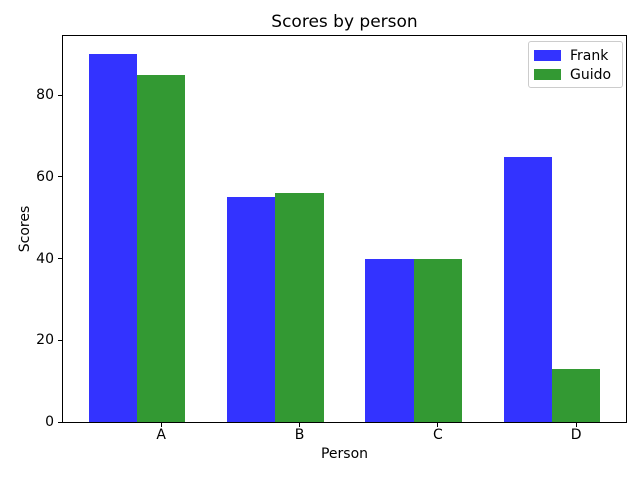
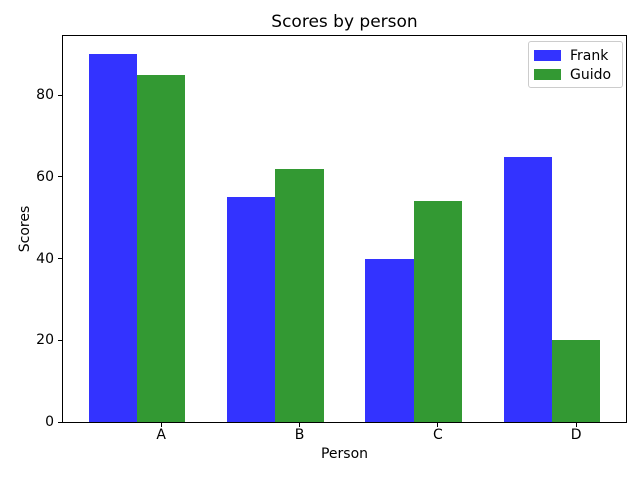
Guido/B: 56 -> 62
Guido/C: 40 -> 54
Guido/D: 13 -> 20
